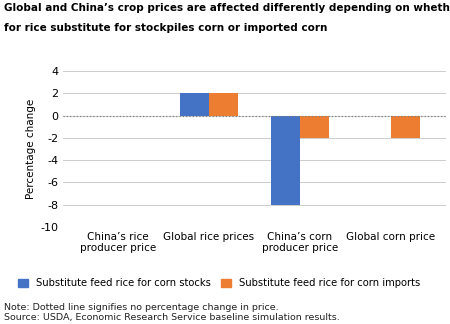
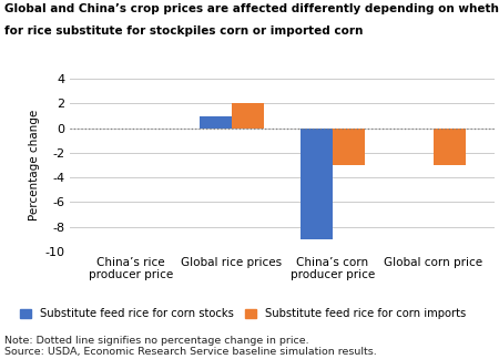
Substitute feed rice for corn stocks/Global rice prices: 2 -> 1
Substitute feed rice for corn stocks/China’s corn producer price: -8 -> -9
Substitute feed rice for corn imports/China’s corn producer price: -2 -> -3
Substitute feed rice for corn imports/Global corn price: -2 -> -3
